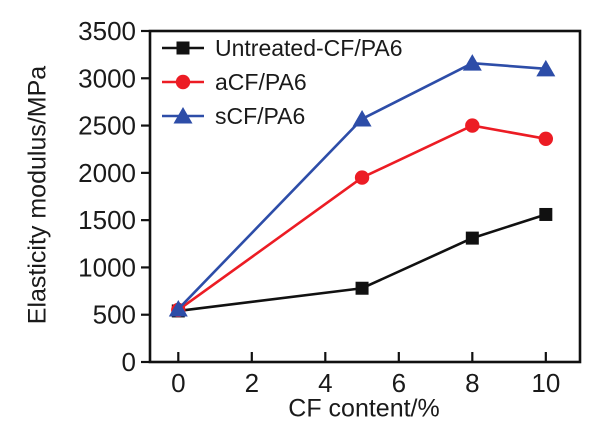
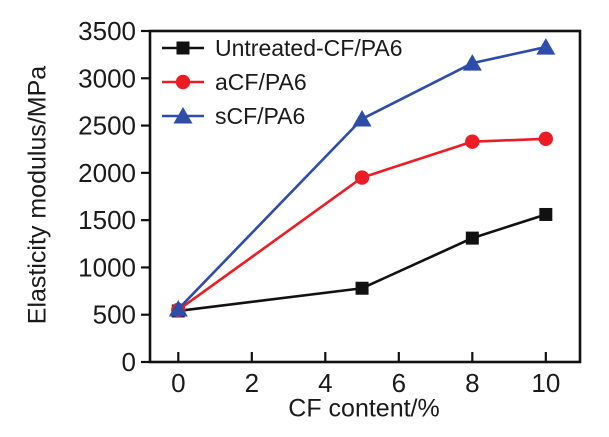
aCF/PA6/8: 2500 -> 2300
sCF/PA6/10: 3100 -> 3300
